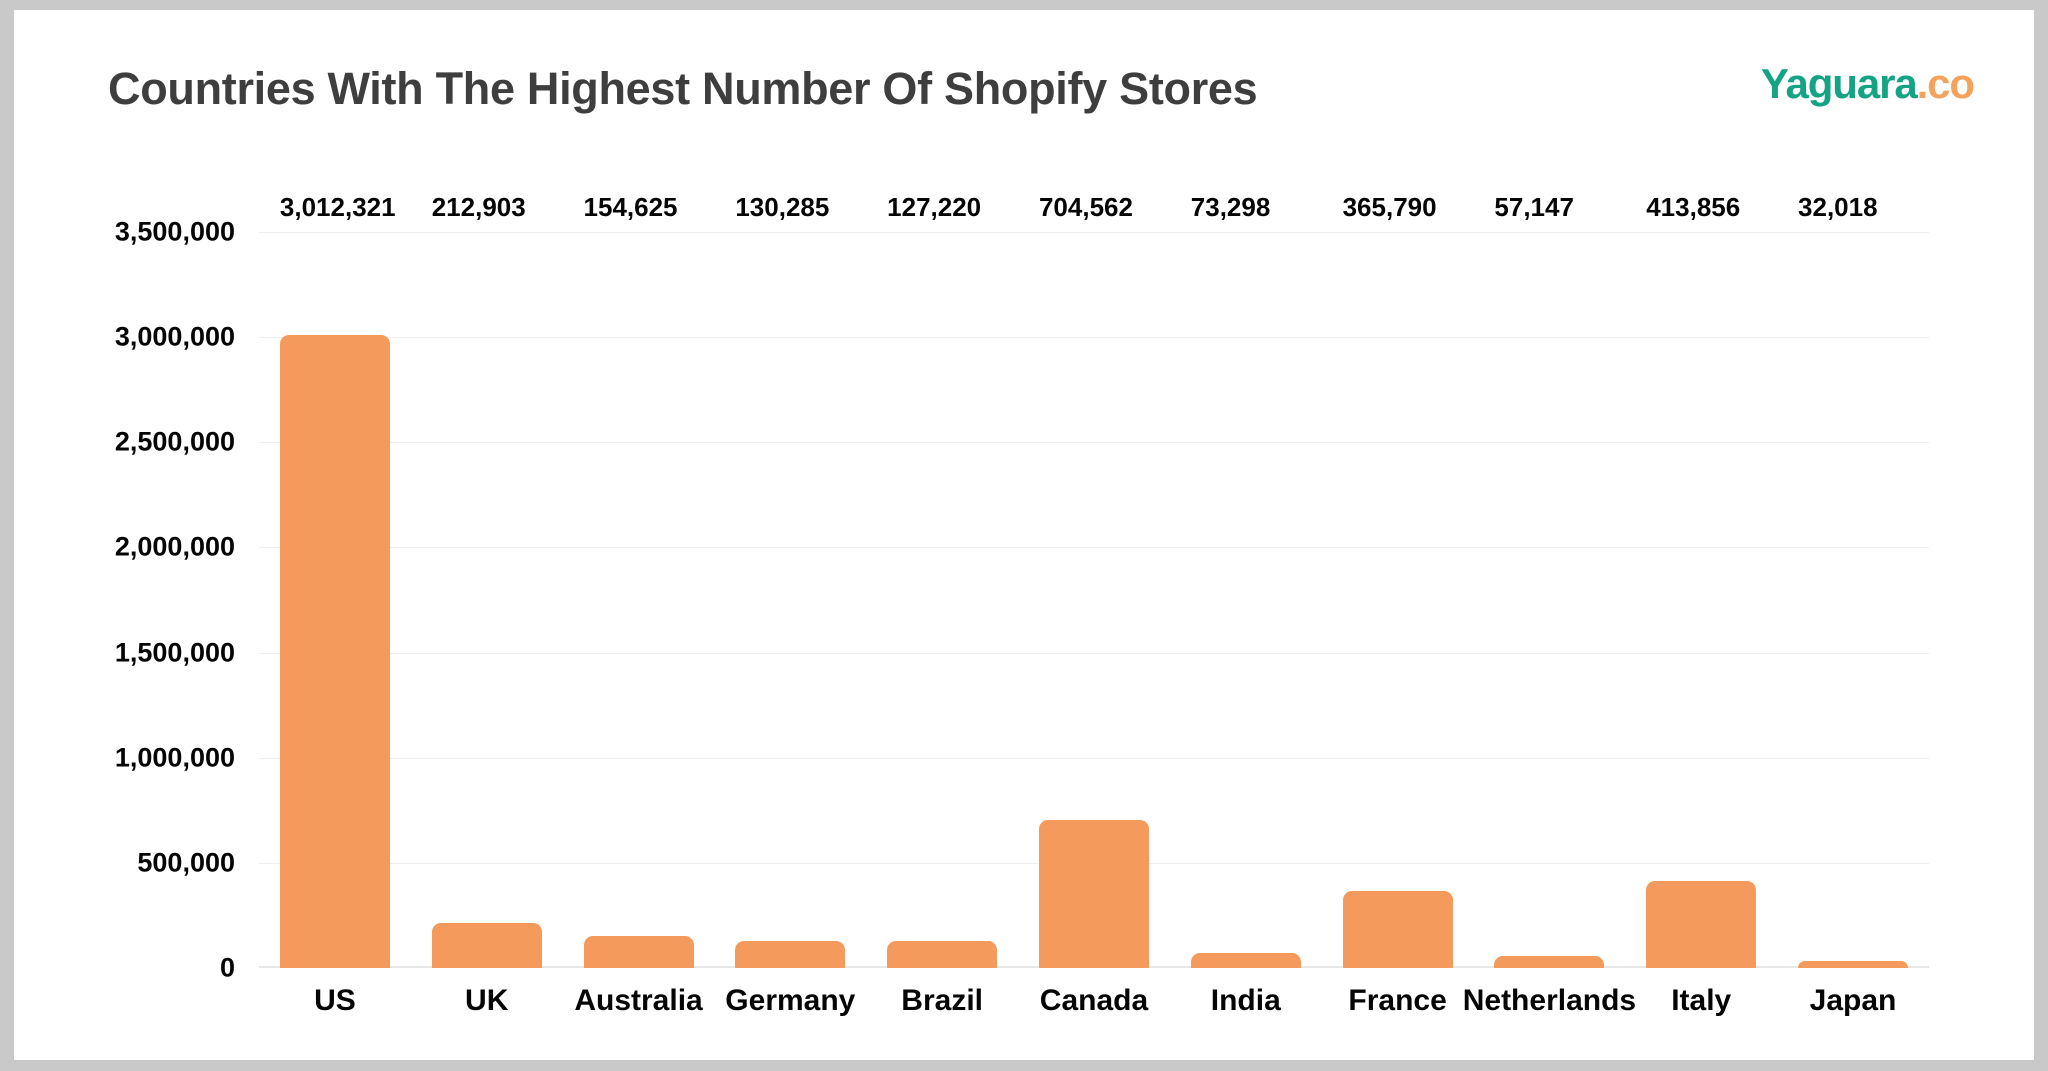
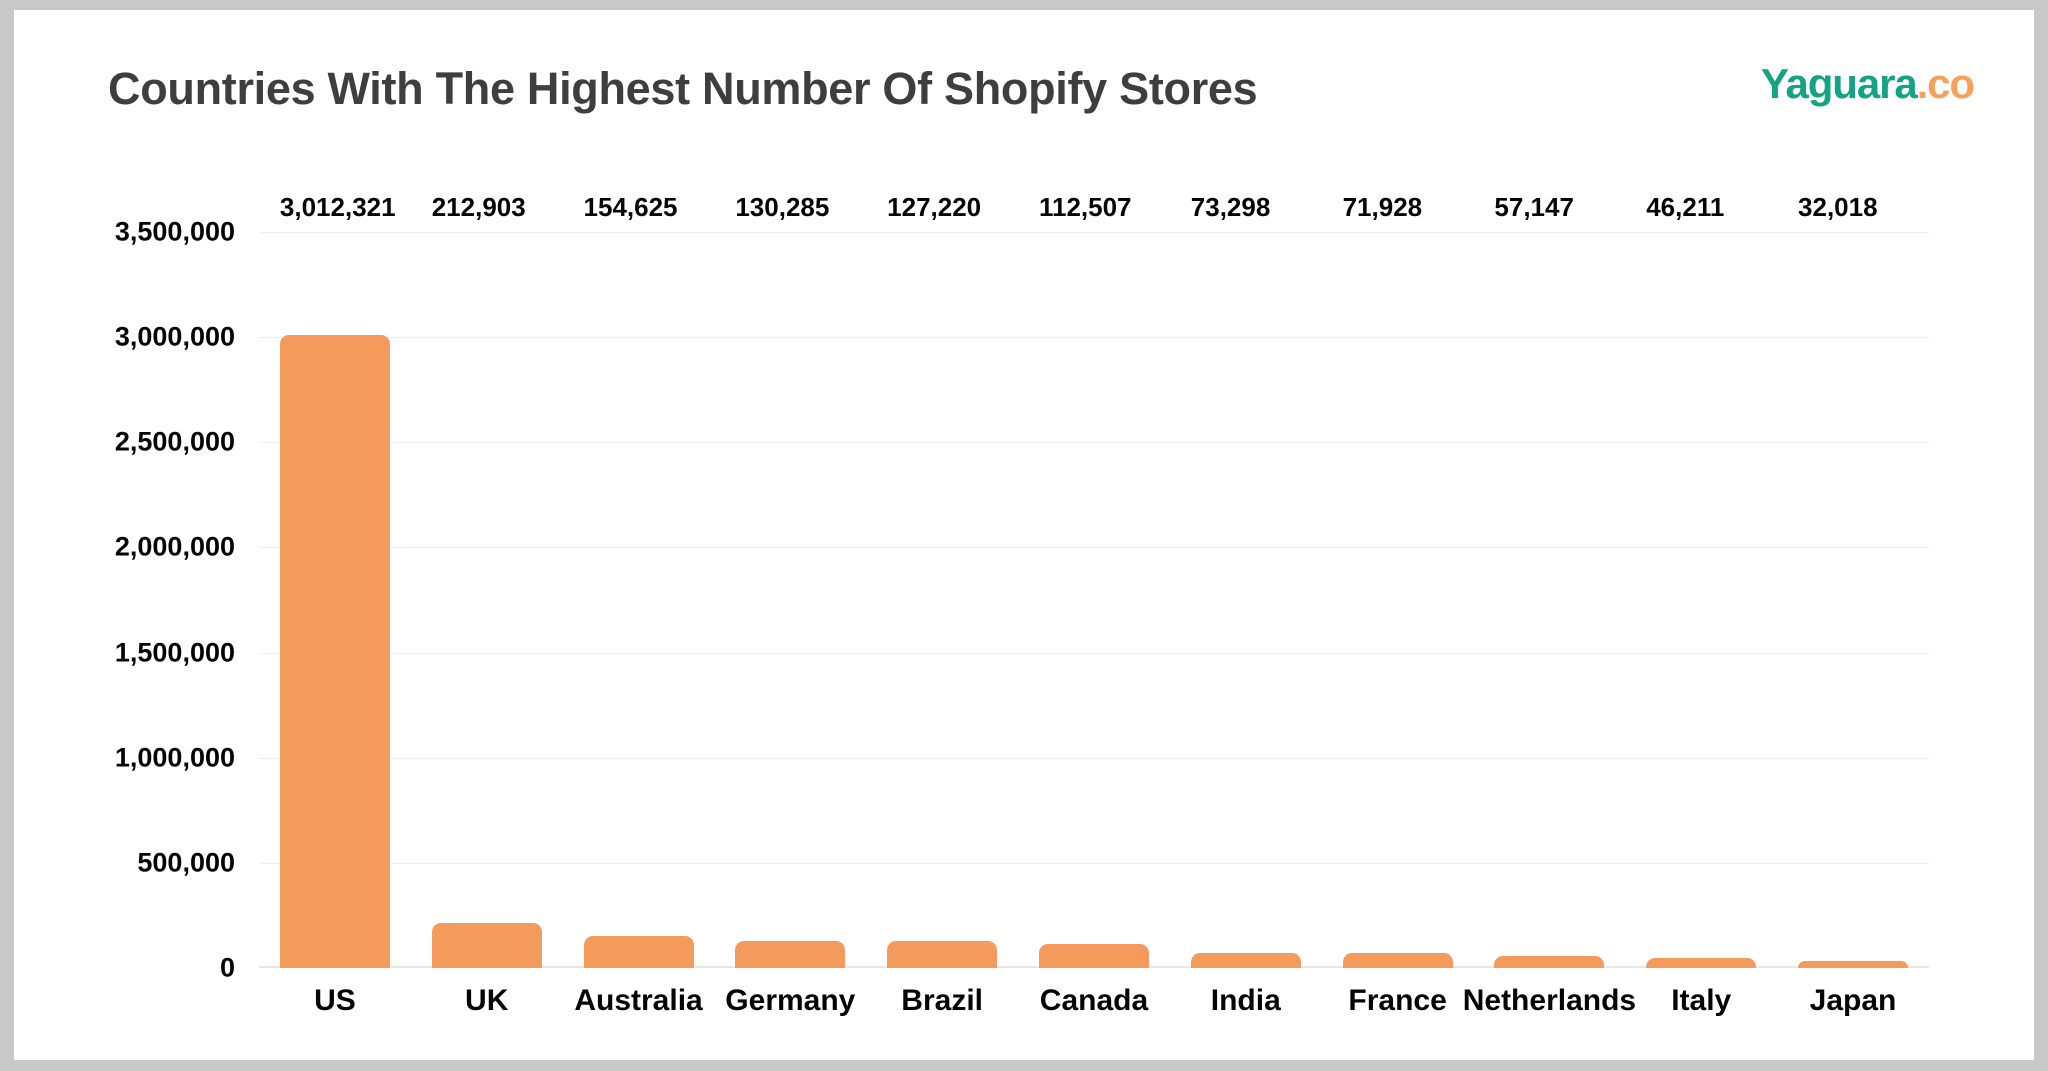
Canada: 704,562 -> 112,507
France: 365,790 -> 71,928
Italy: 413,856 -> 46,211
